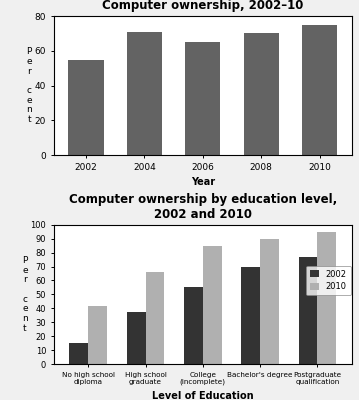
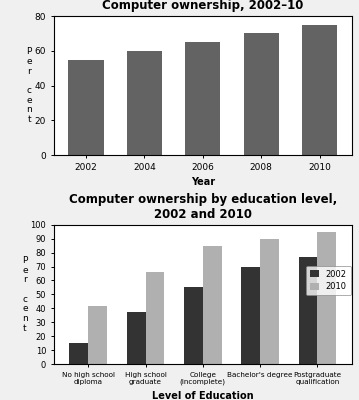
Computer ownership, 2002–10/2004: 71 -> 60
